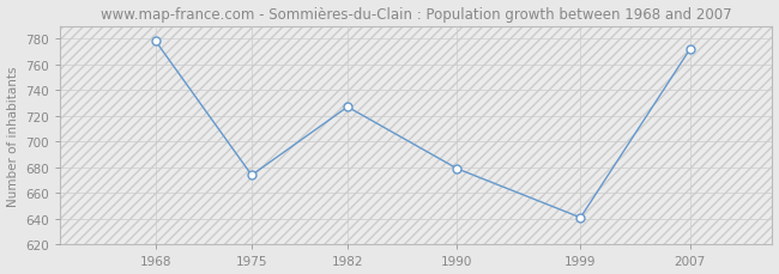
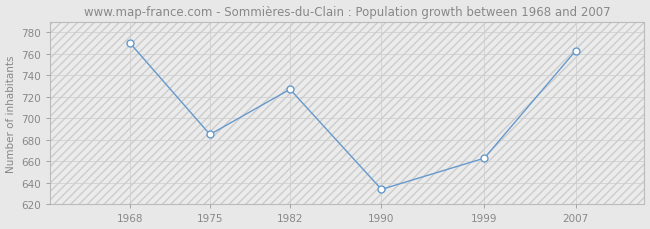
1968: 778 -> 770
1975: 674 -> 685
1990: 679 -> 634
1999: 641 -> 663
2007: 772 -> 763
